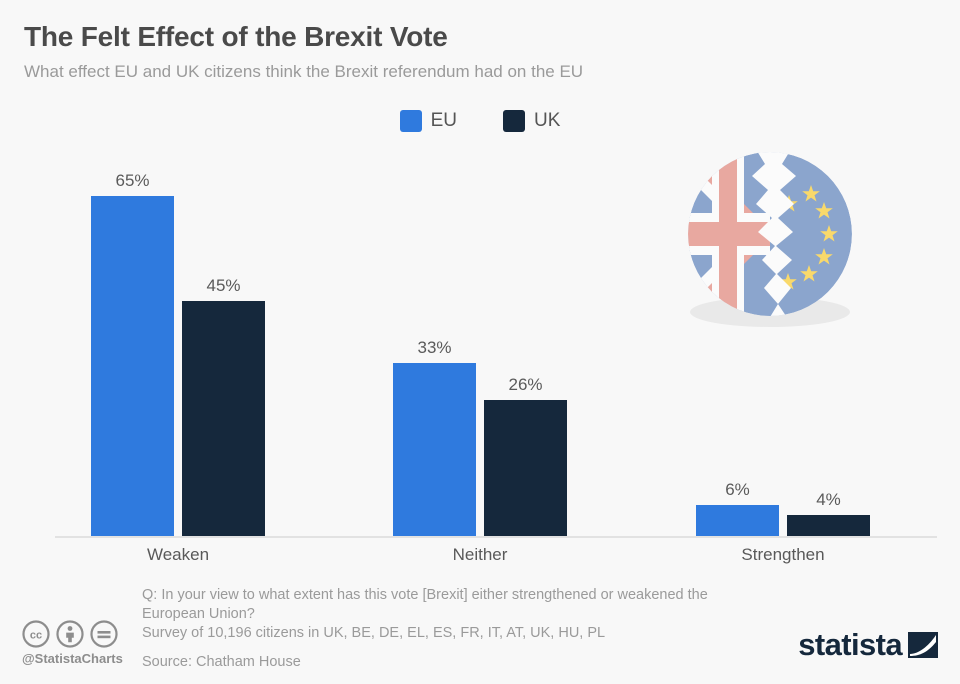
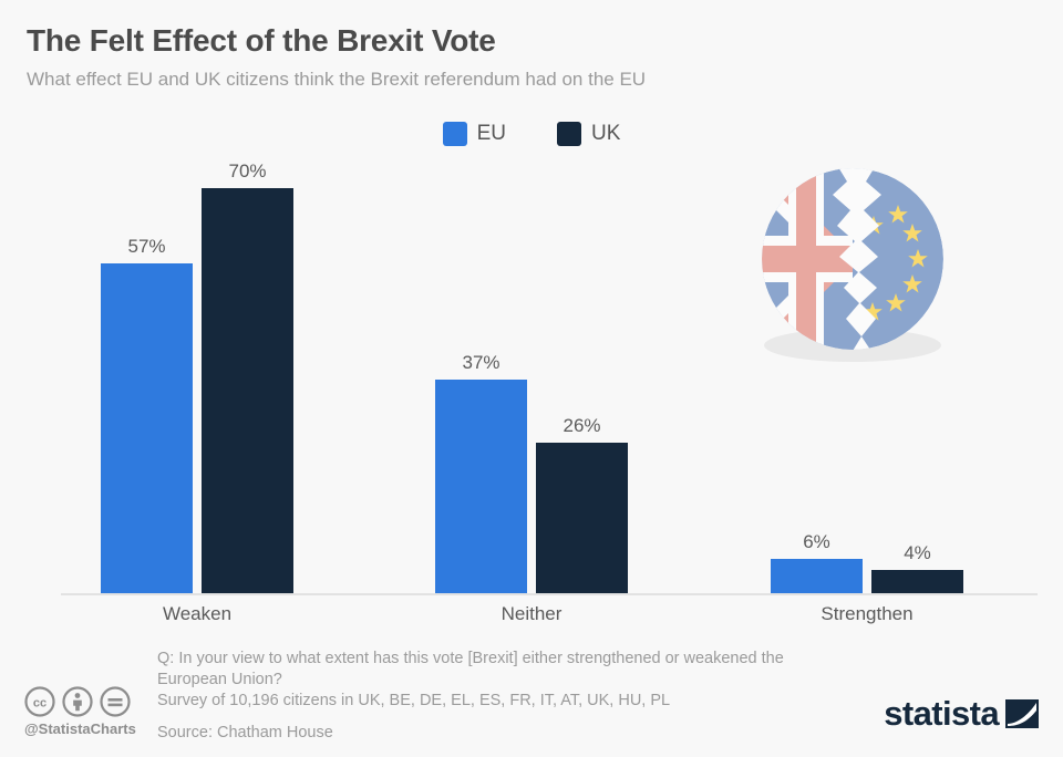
EU/Weaken: 65% -> 57%
UK/Weaken: 45% -> 70%
EU/Neither: 33% -> 37%
